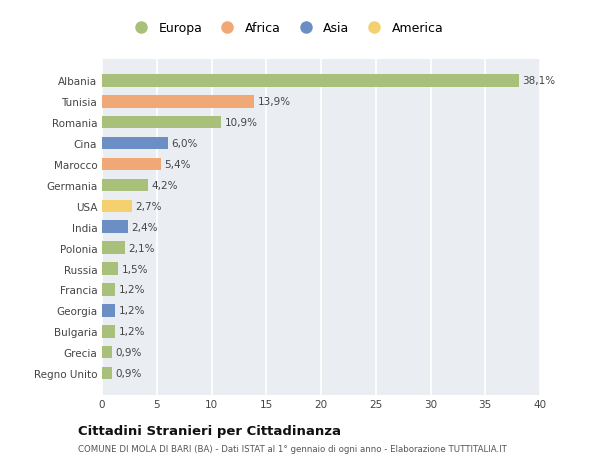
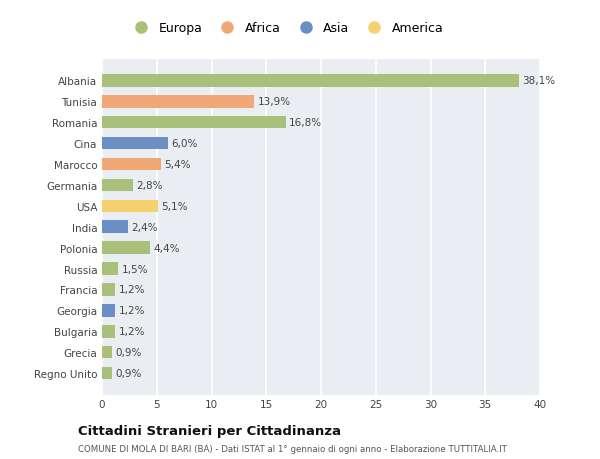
Romania: 10,9% -> 16,8%
Germania: 4,2% -> 2,8%
USA: 2,7% -> 5,1%
Polonia: 2,1% -> 4,4%
